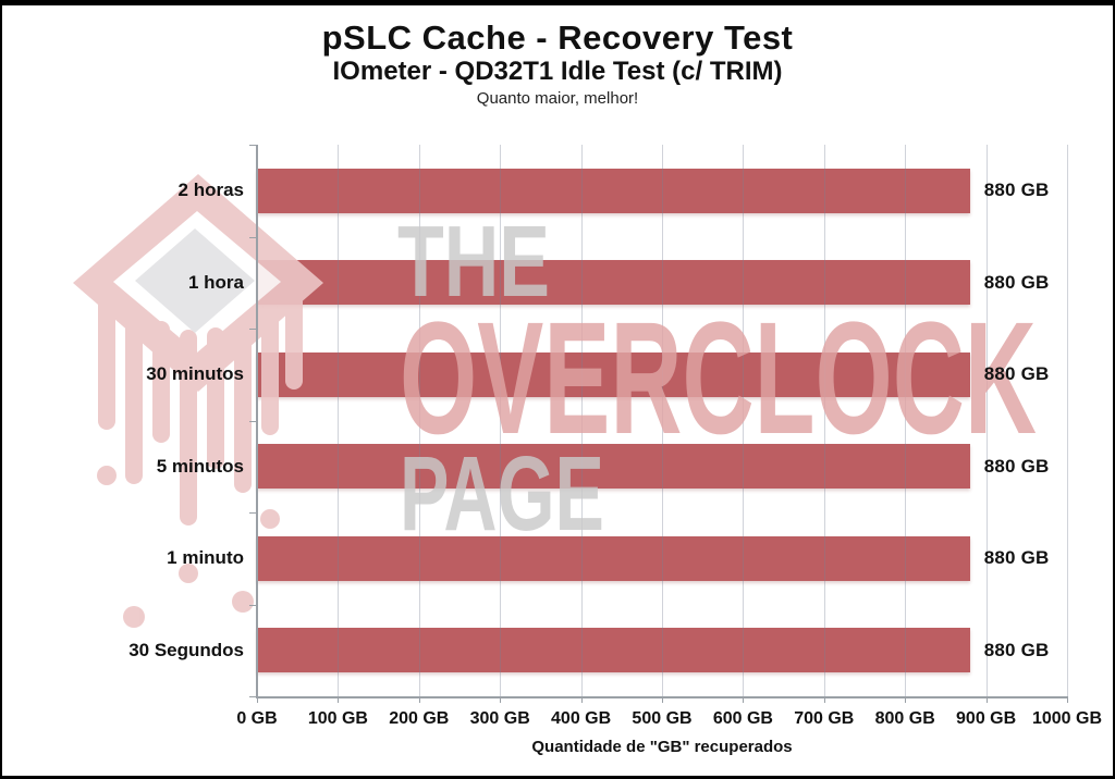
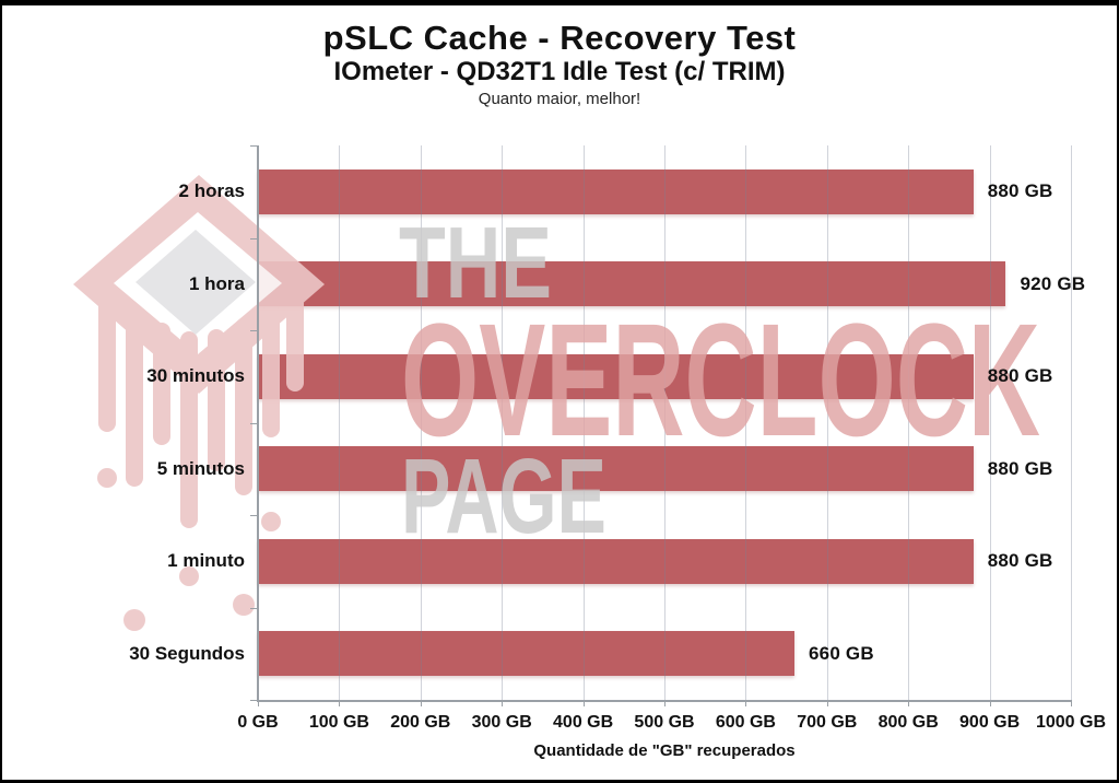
1 hora: 880 -> 920
30 Segundos: 880 -> 660
